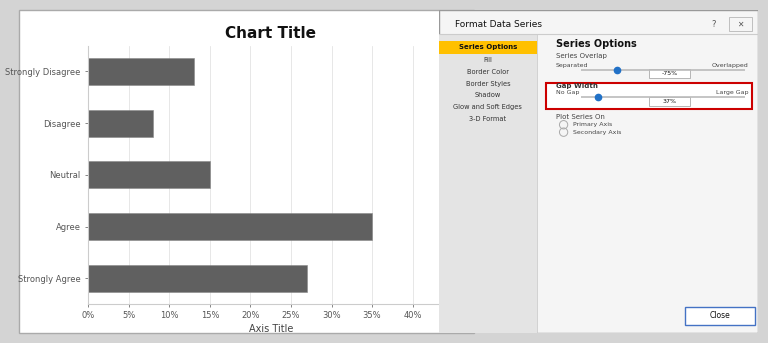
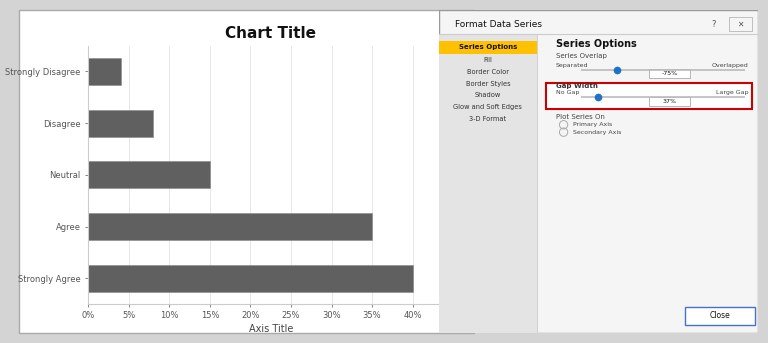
Strongly Disagree: 13% -> 4%
Strongly Agree: 27% -> 40%
